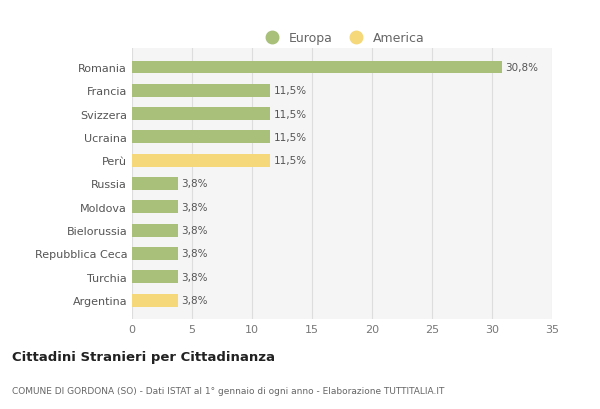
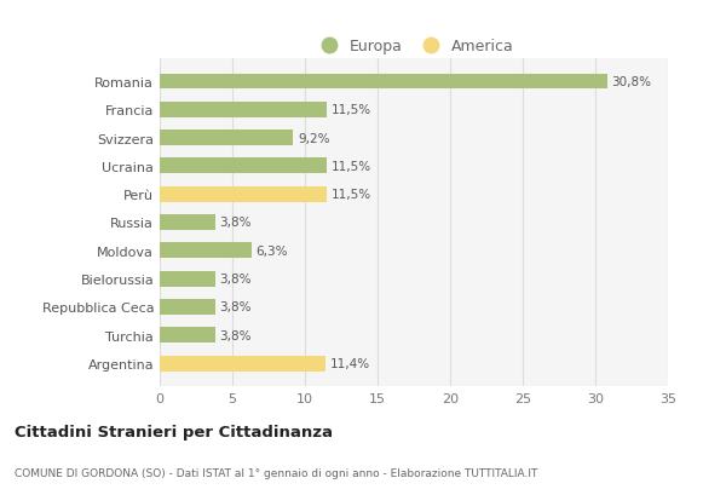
Svizzera: 11,5% -> 9,2%
Moldova: 3,8% -> 6,3%
Argentina: 3,8% -> 11,4%
